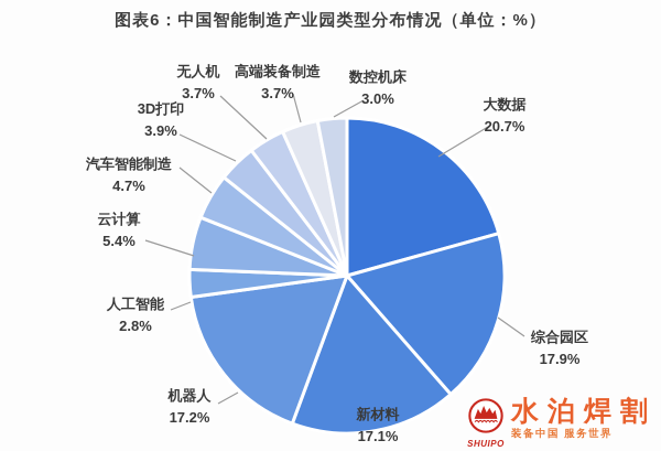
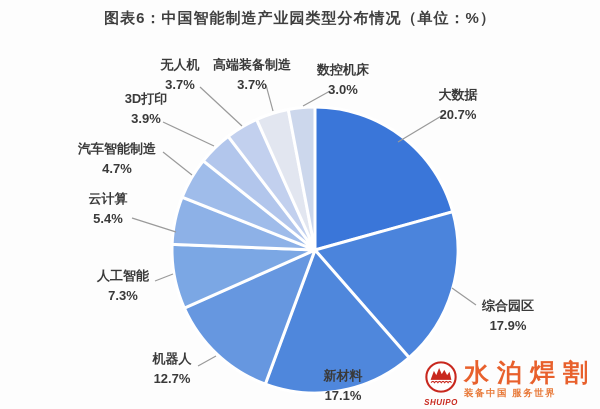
机器人: 17.2% -> 12.7%
人工智能: 2.8% -> 7.3%
